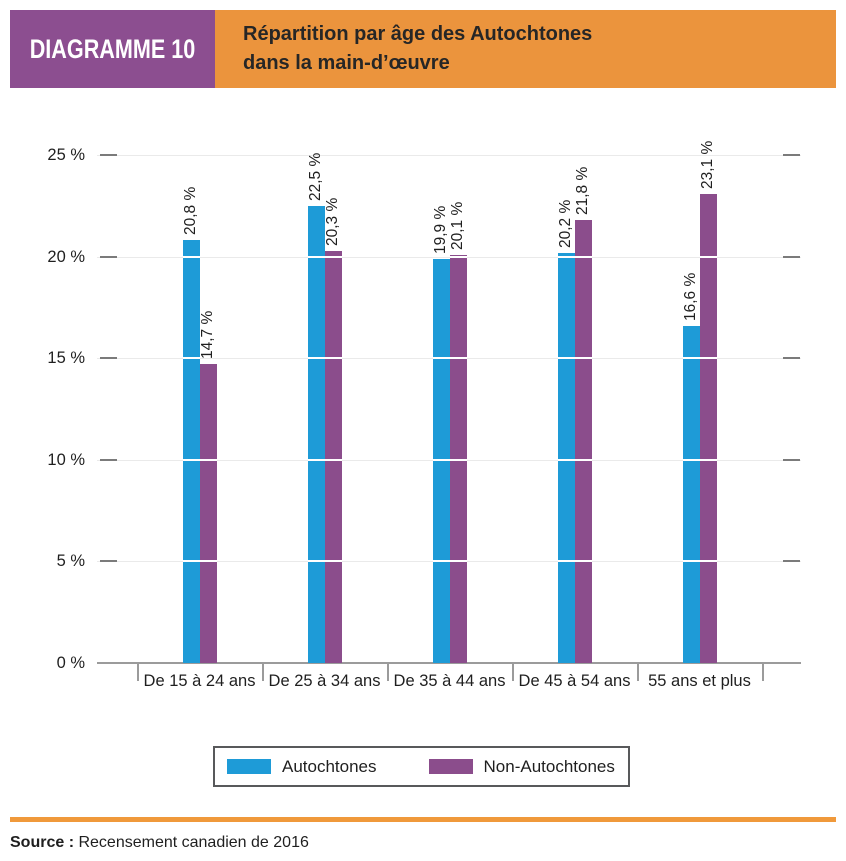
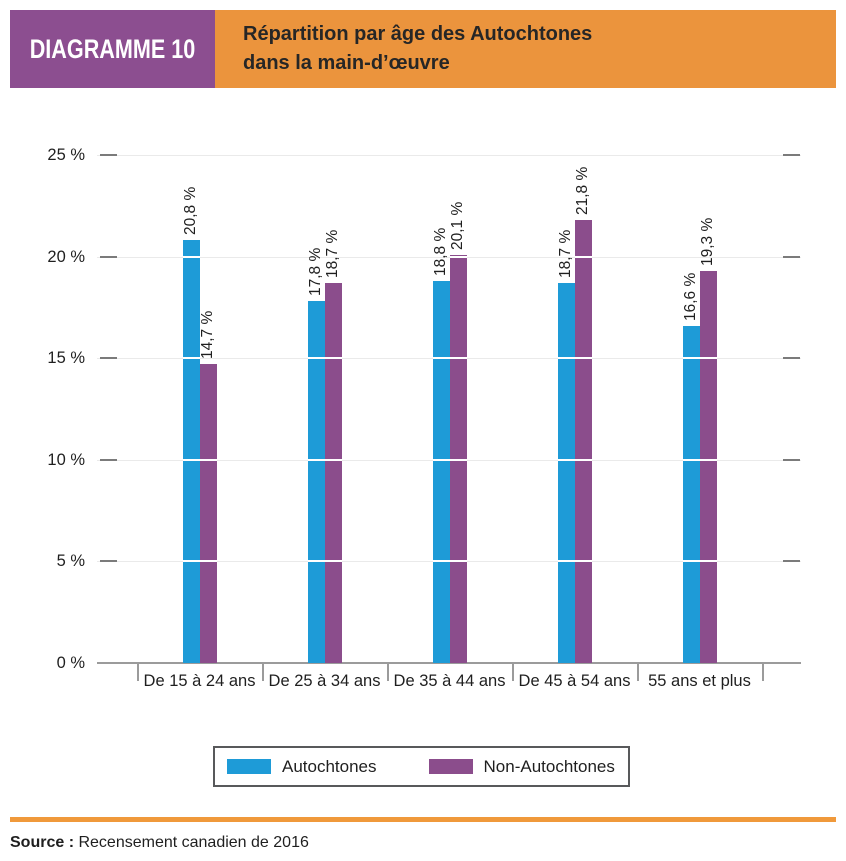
Autochtones/De 25 à 34 ans: 22,5 -> 17,8
Non-Autochtones/De 25 à 34 ans: 20,3 -> 18,7
Autochtones/De 35 à 44 ans: 19,9 -> 18,8
Autochtones/De 45 à 54 ans: 20,2 -> 18,7
Non-Autochtones/55 ans et plus: 23,1 -> 19,3
